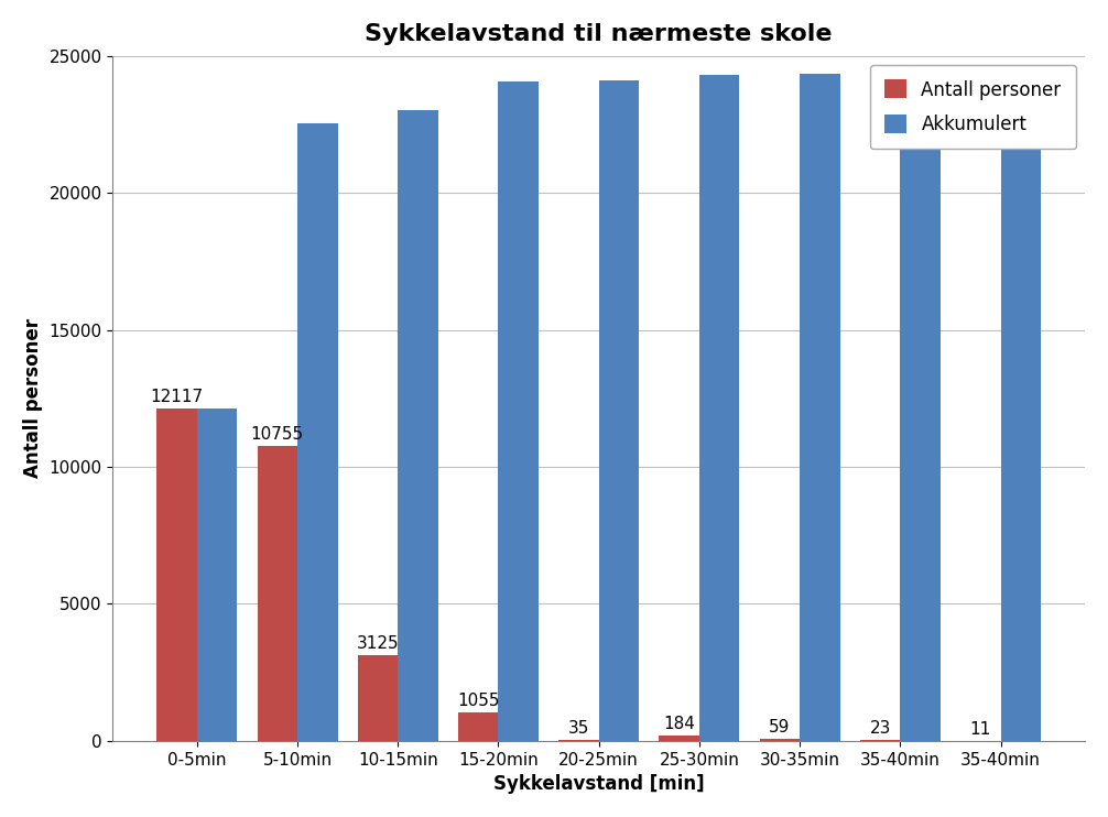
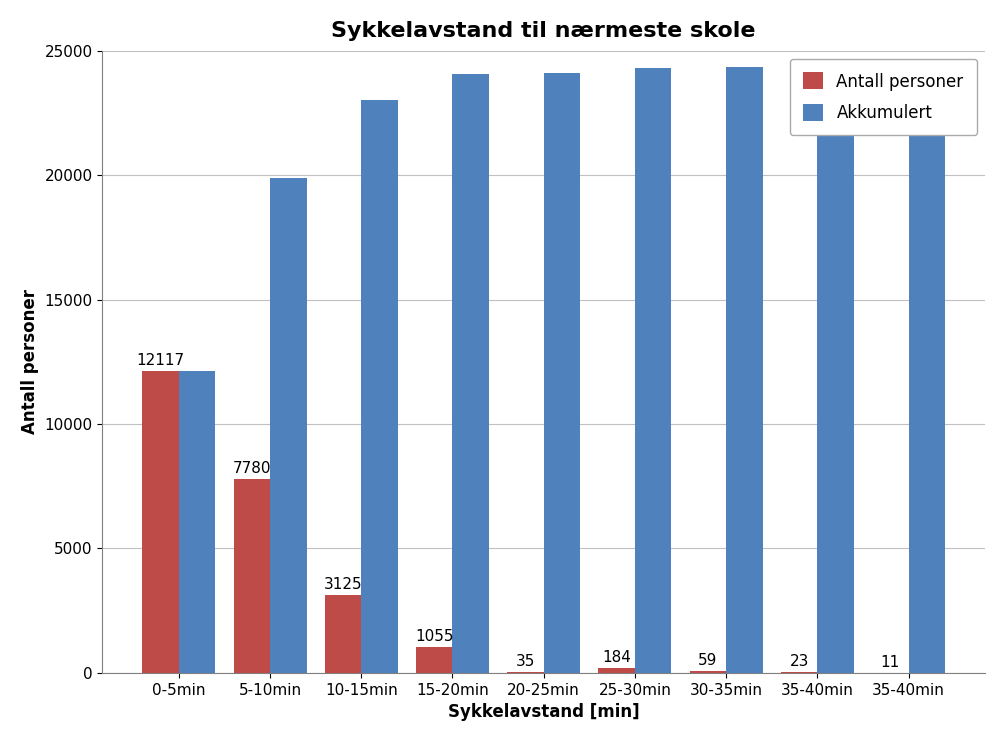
Antall personer/5-10min: 10755 -> 7780
Akkumulert/5-10min: 22550 -> 19900
